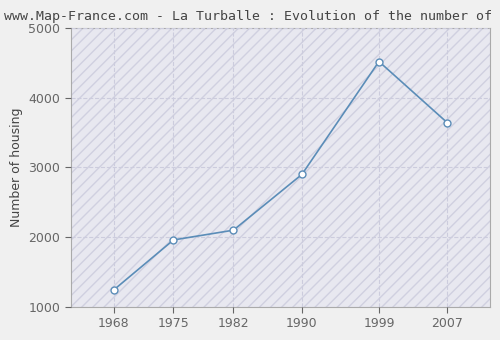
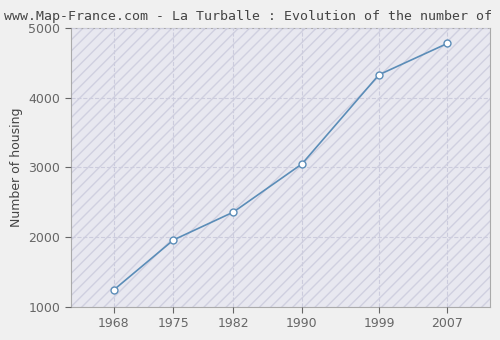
1982: 2100 -> 2360
1990: 2900 -> 3050
1999: 4520 -> 4330
2007: 3640 -> 4780
